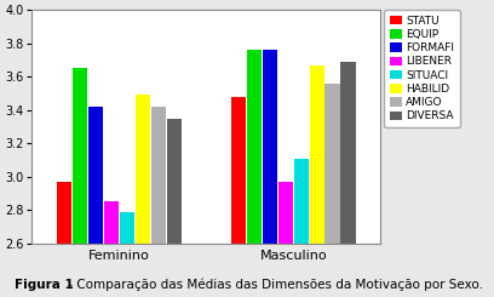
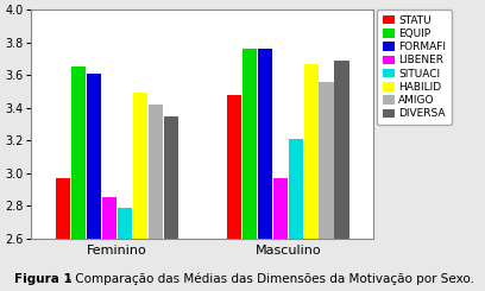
FORMAFI/Feminino: 3.42 -> 3.61
SITUACI/Masculino: 3.11 -> 3.21
